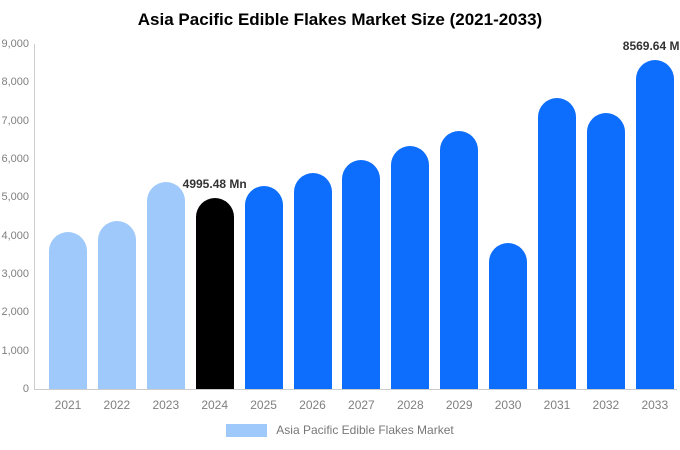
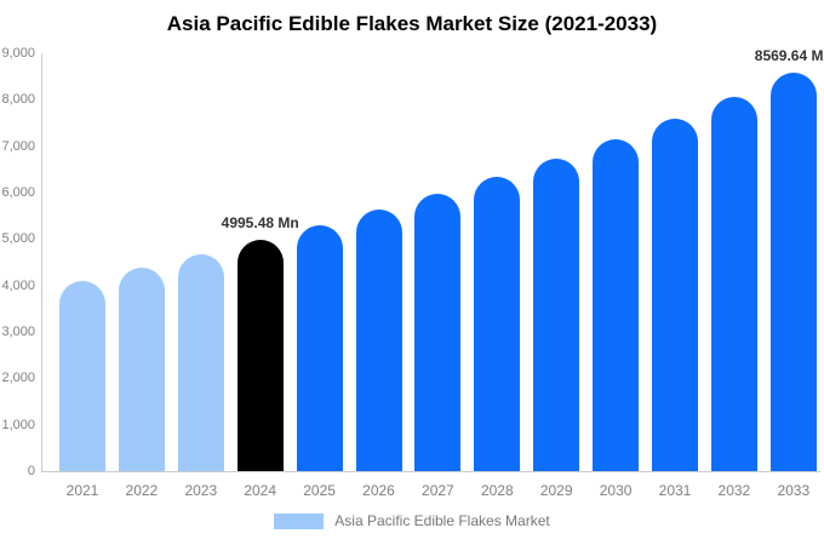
2023: 5400 -> 4700
2030: 3800 -> 7200
2032: 7200 -> 8100
